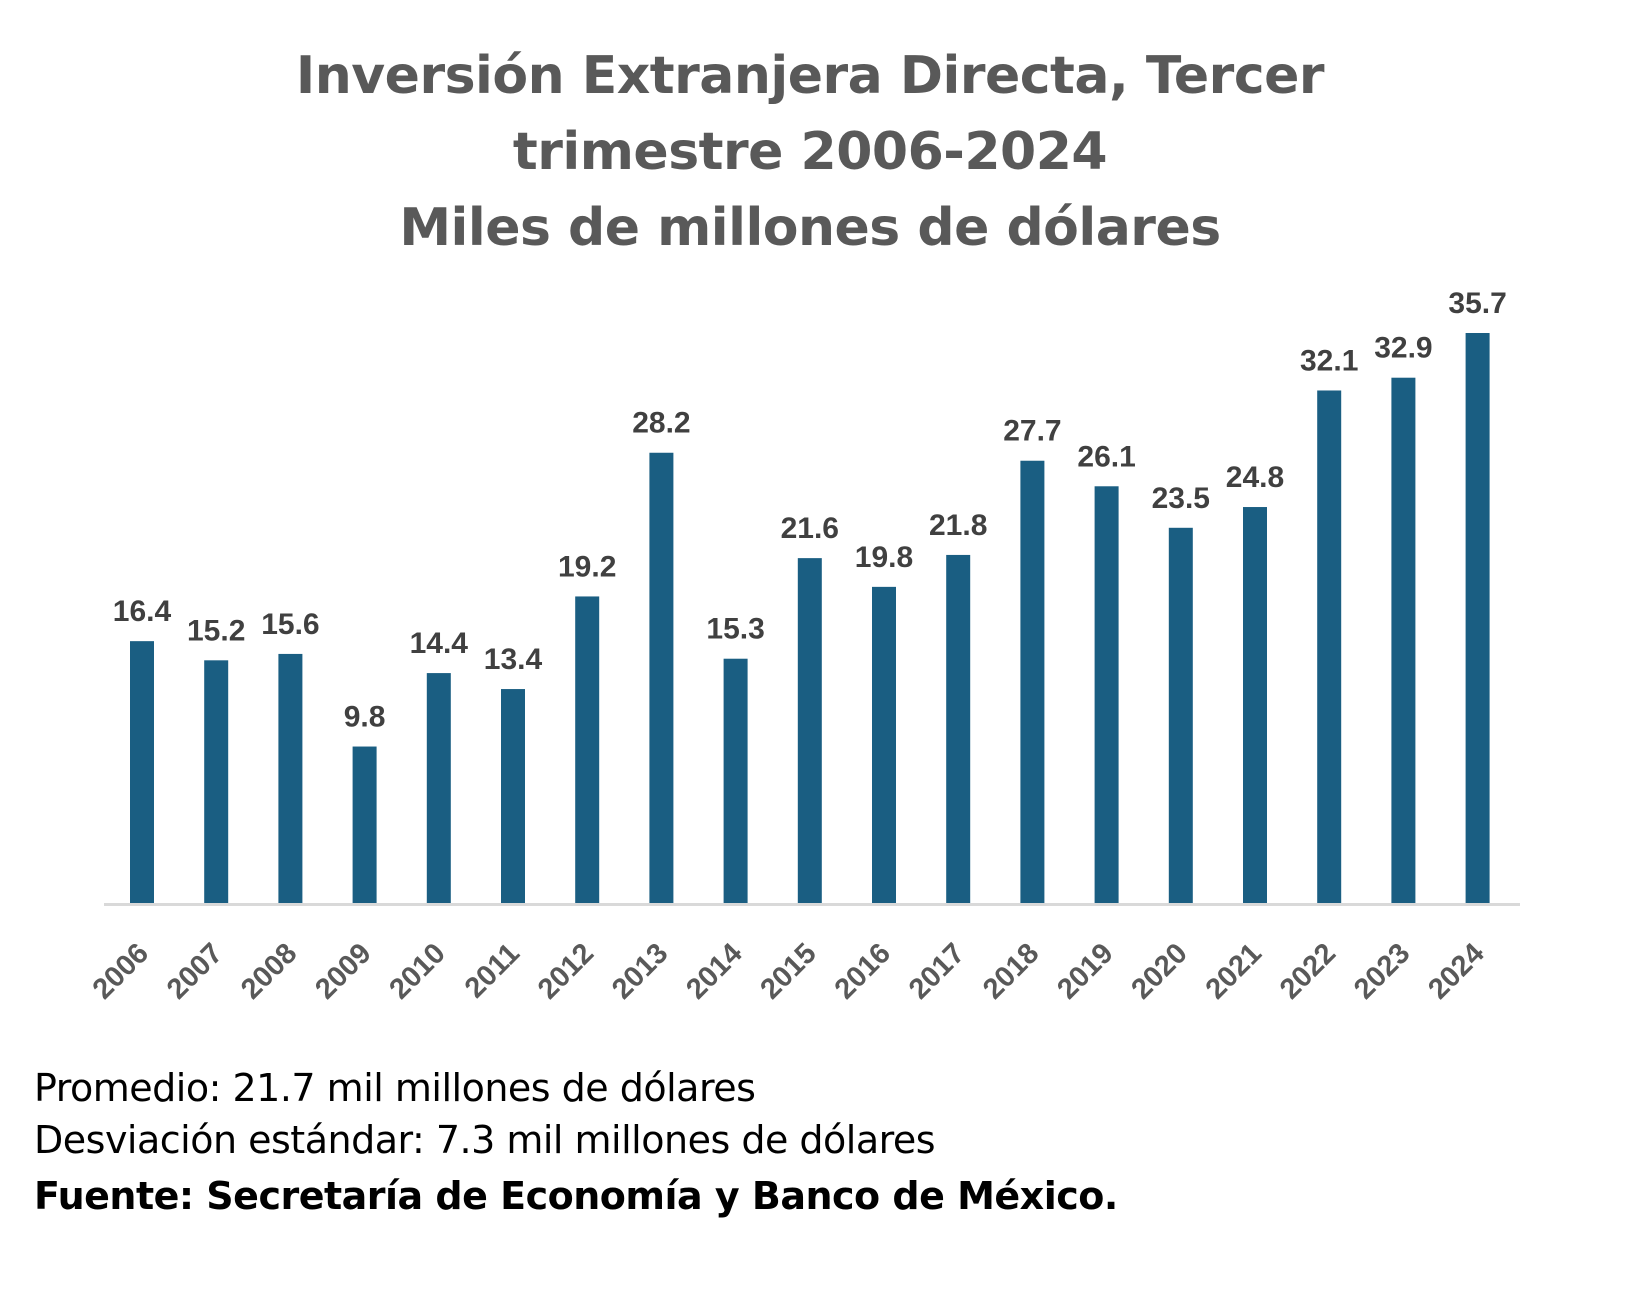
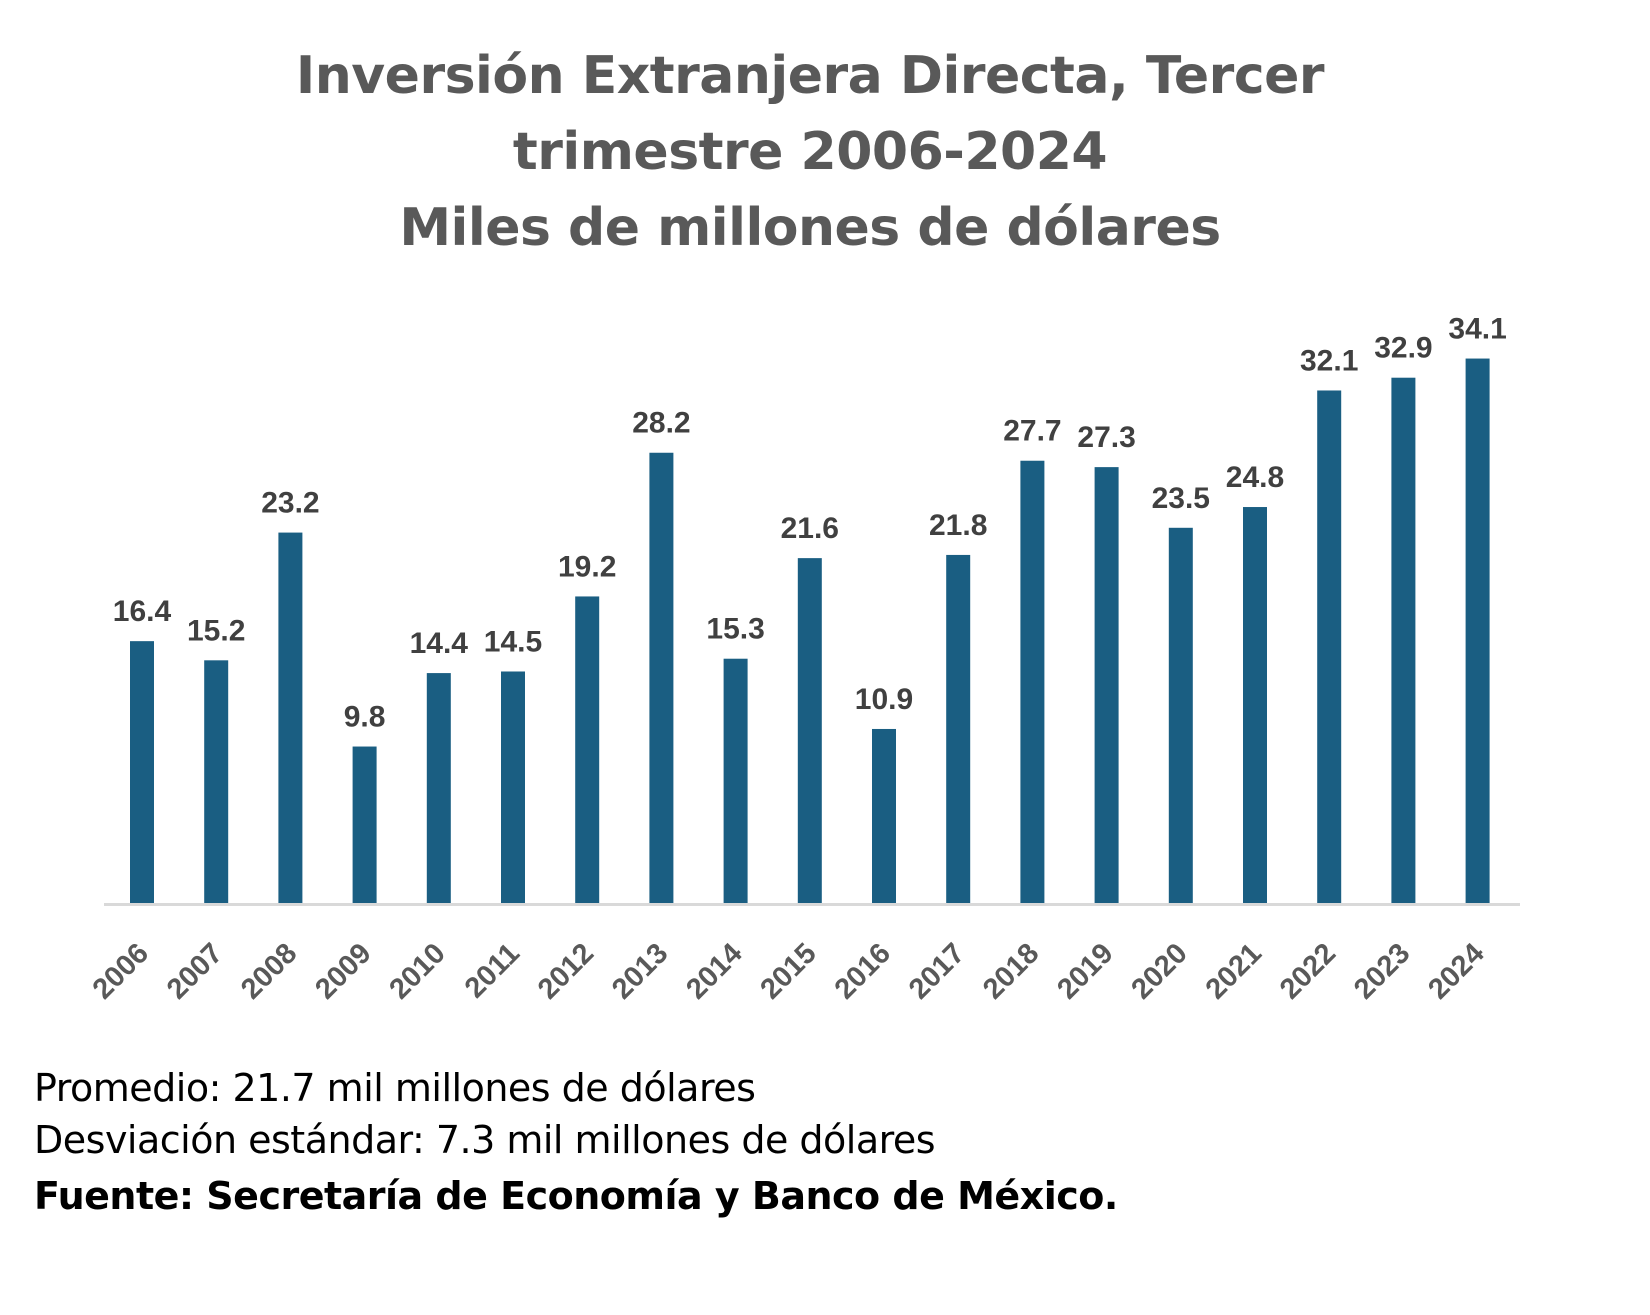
2008: 15.6 -> 23.2
2011: 13.4 -> 14.5
2016: 19.8 -> 10.9
2019: 26.1 -> 27.3
2024: 35.7 -> 34.1
